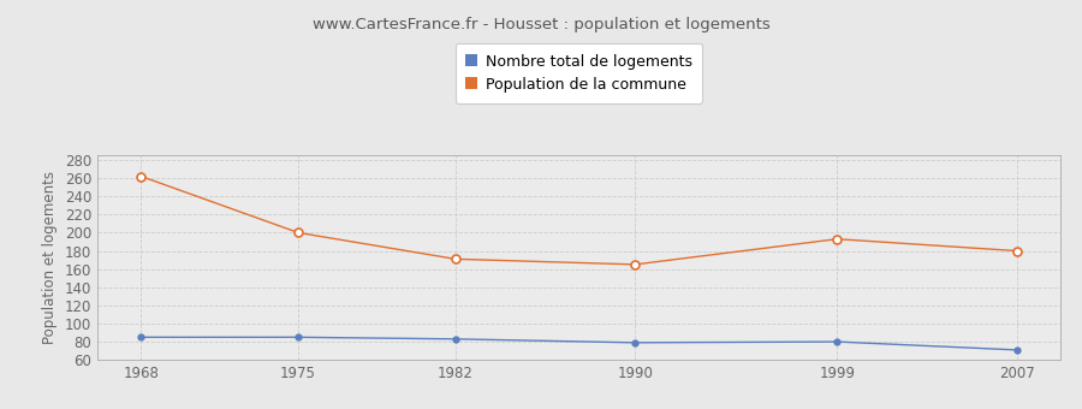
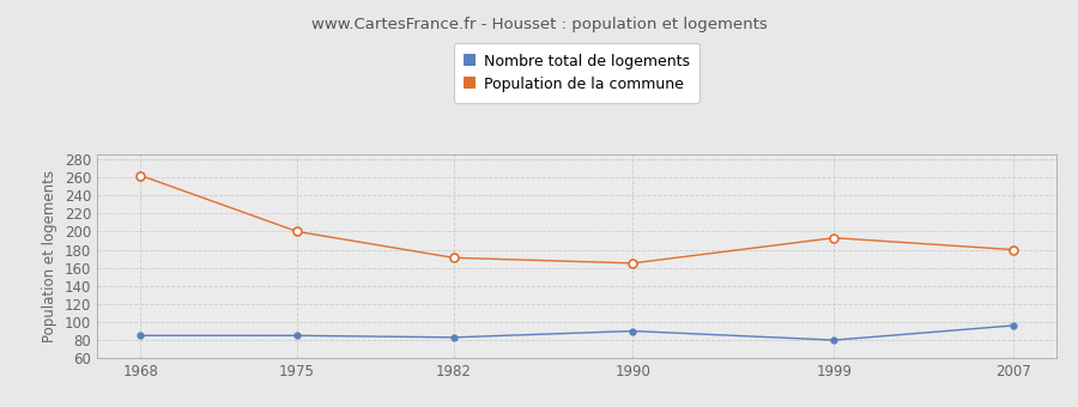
Nombre total de logements/1990: 79 -> 90
Nombre total de logements/2007: 71 -> 96
